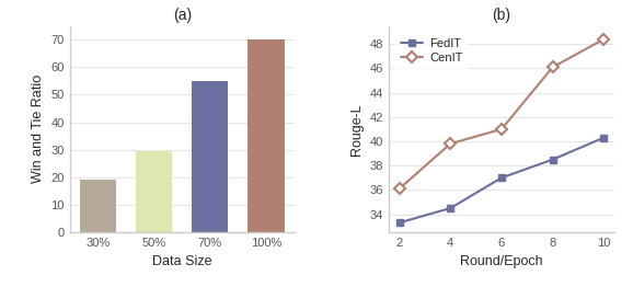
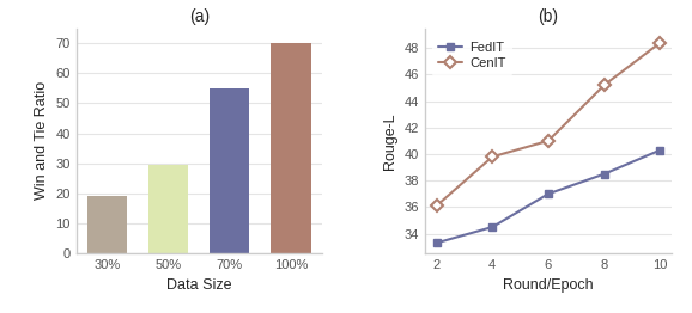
(b)/CenIT/8: 46.1 -> 45.2
